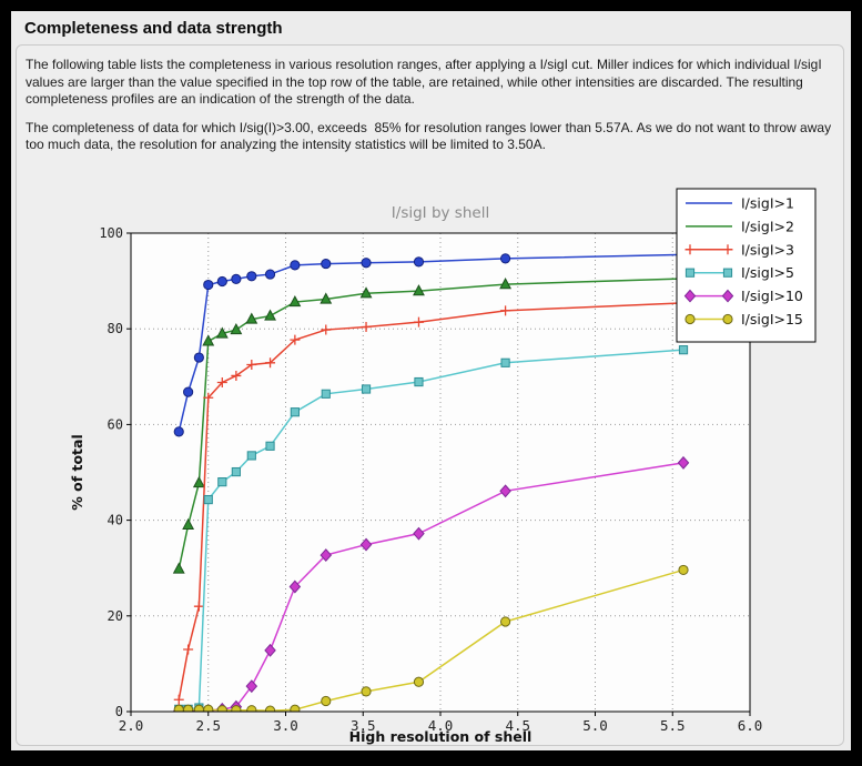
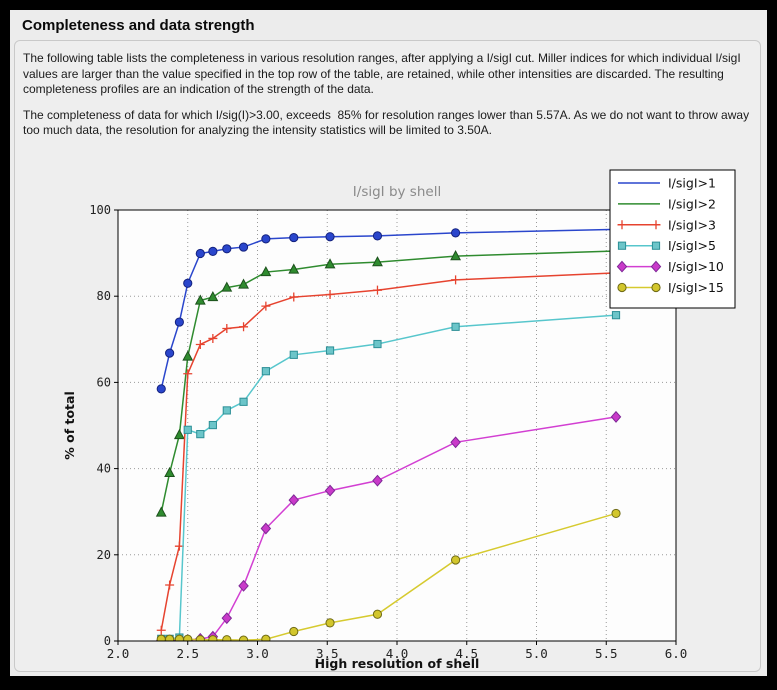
I/sigI>1/2.5: 89 -> 83
I/sigI>2/2.5: 77 -> 66
I/sigI>3/2.5: 66 -> 62
I/sigI>5/2.5: 44 -> 49
